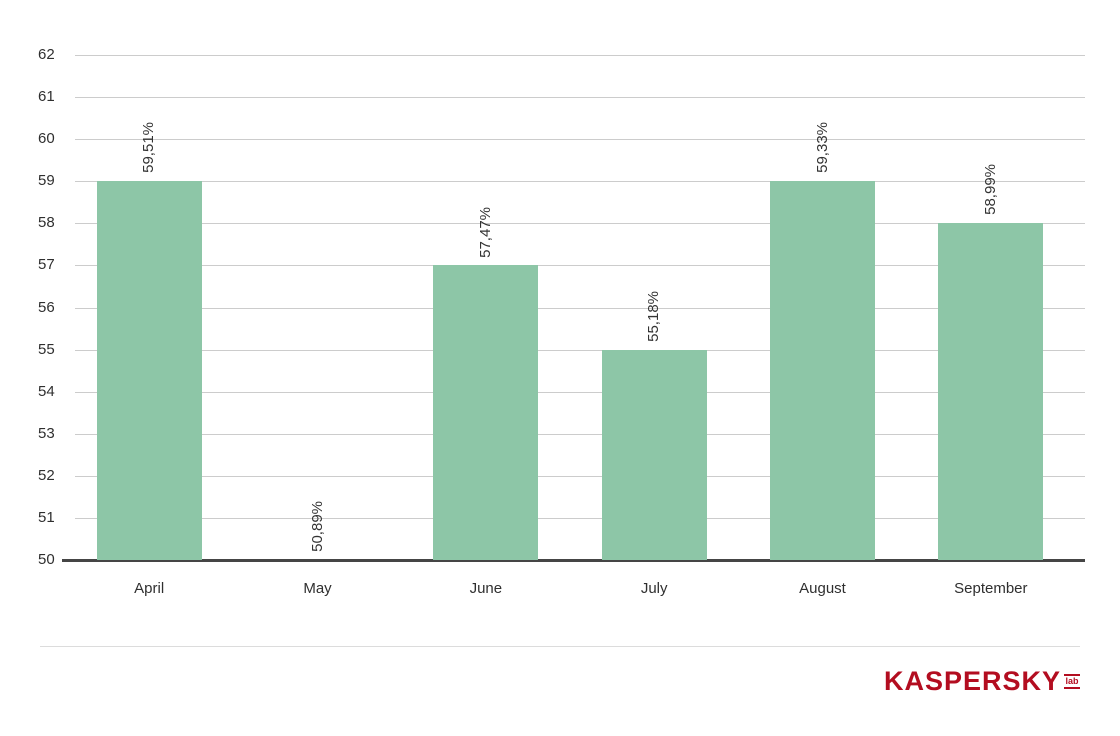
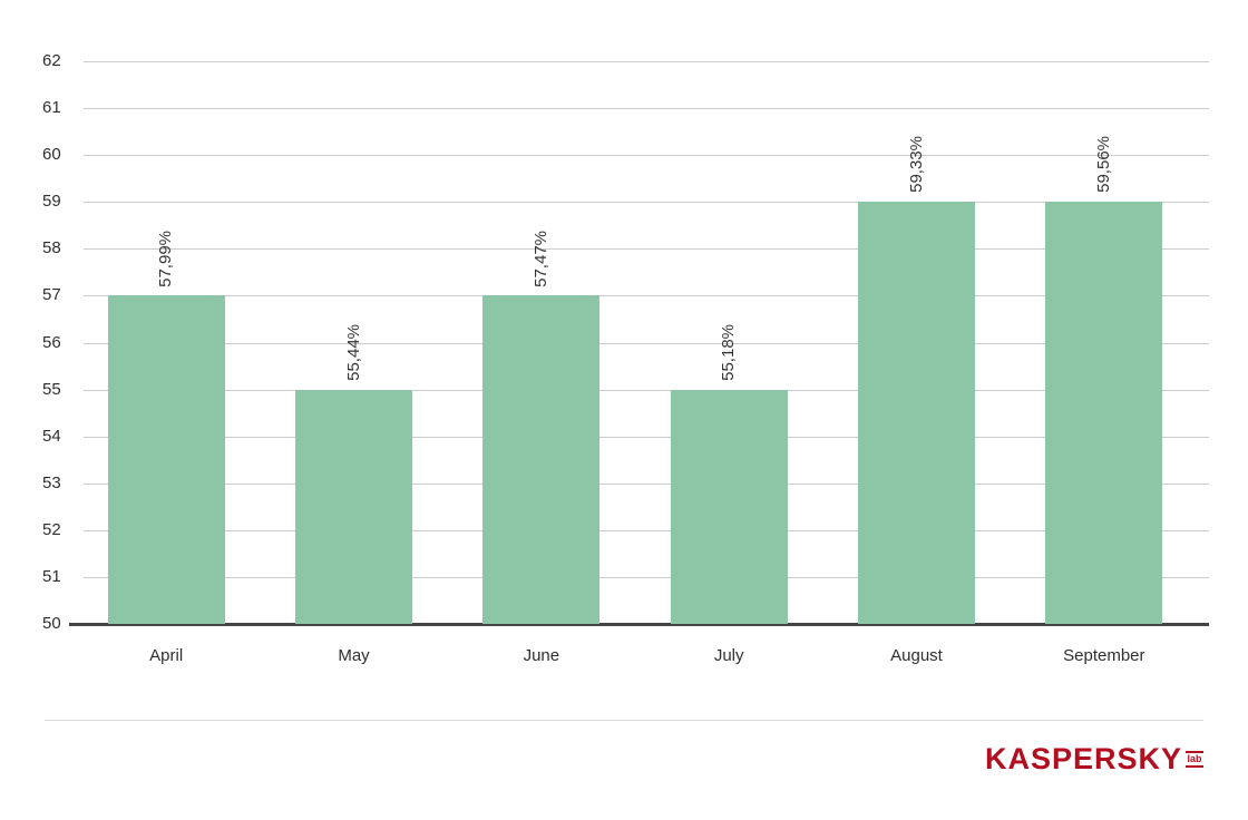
April: 59,51% -> 57,99%
May: 50,89% -> 55,44%
September: 58,99% -> 59,56%
